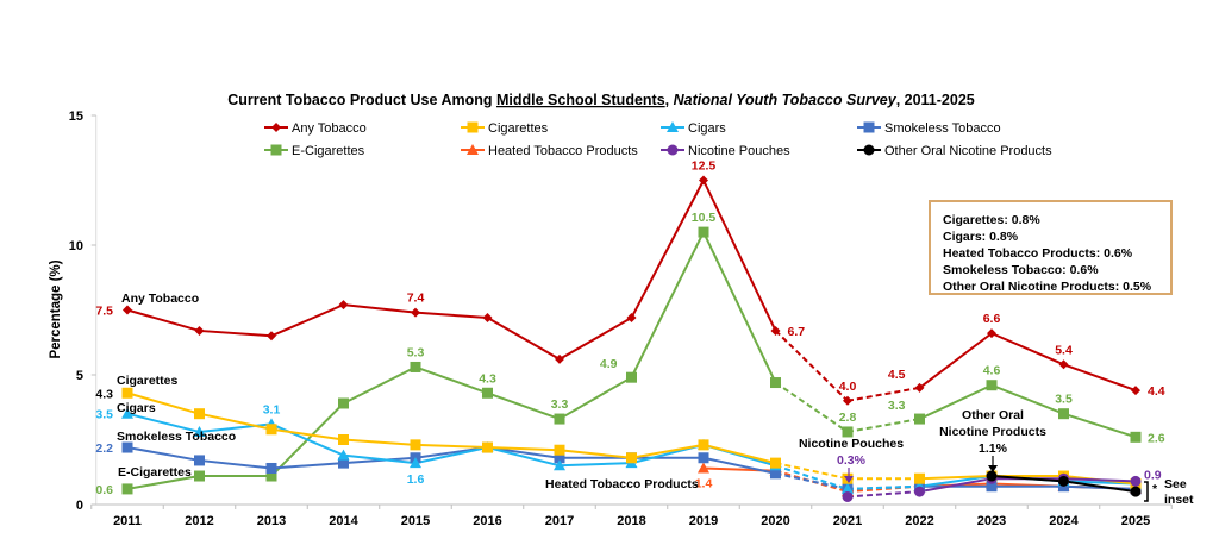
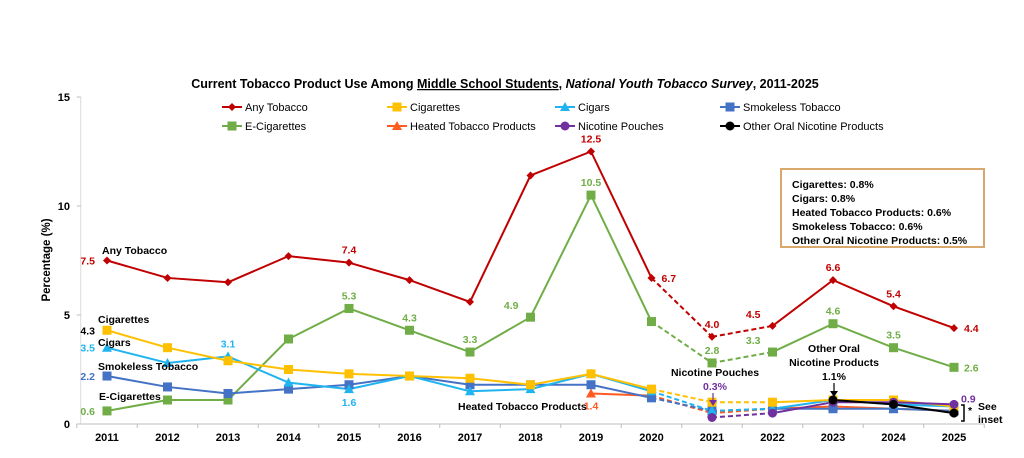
Any Tobacco/2016: 7.2 -> 6.6
Any Tobacco/2018: 7.2 -> 11.4
